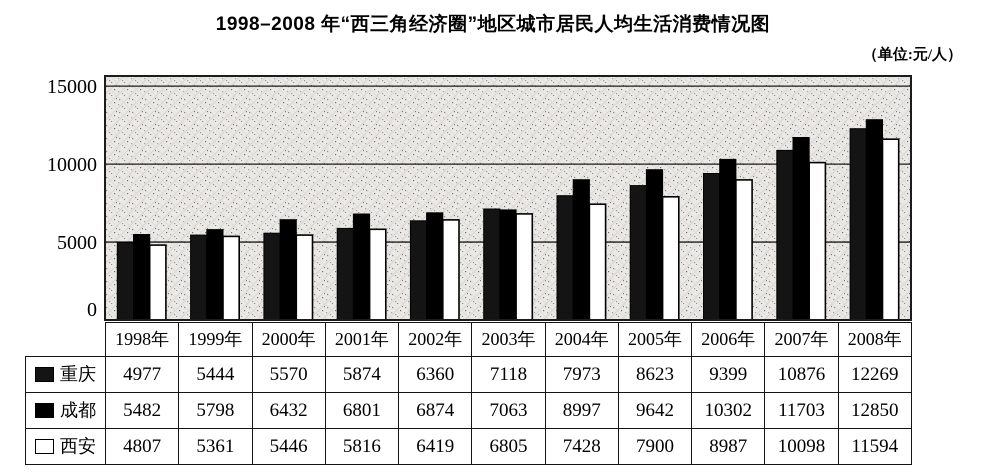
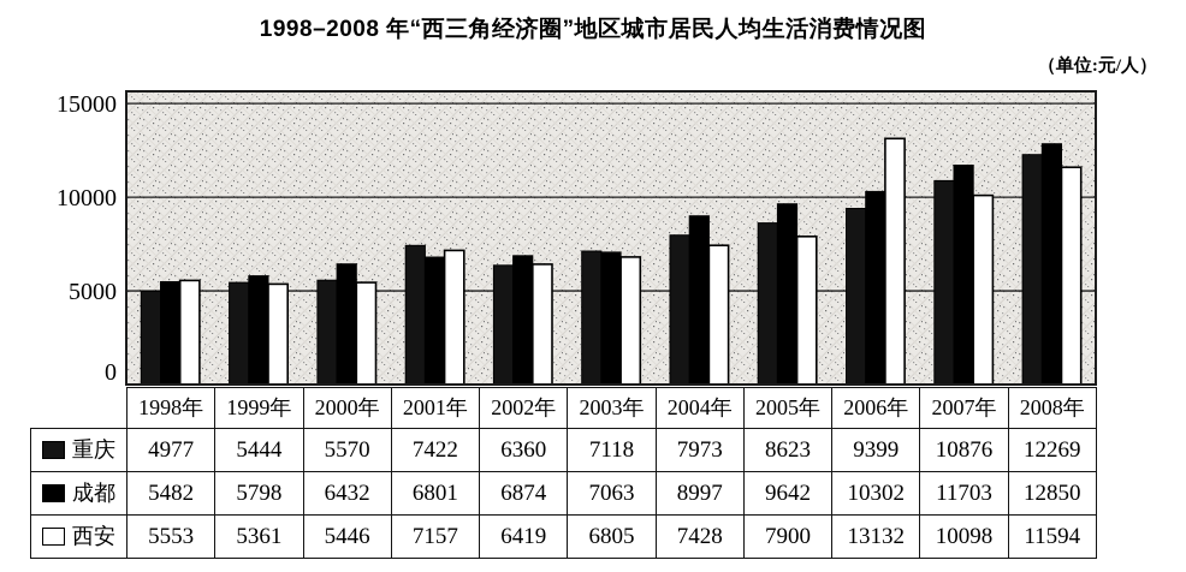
西安/1998年: 4807 -> 5553
重庆/2001年: 5874 -> 7422
西安/2001年: 5816 -> 7157
西安/2006年: 8987 -> 13132
